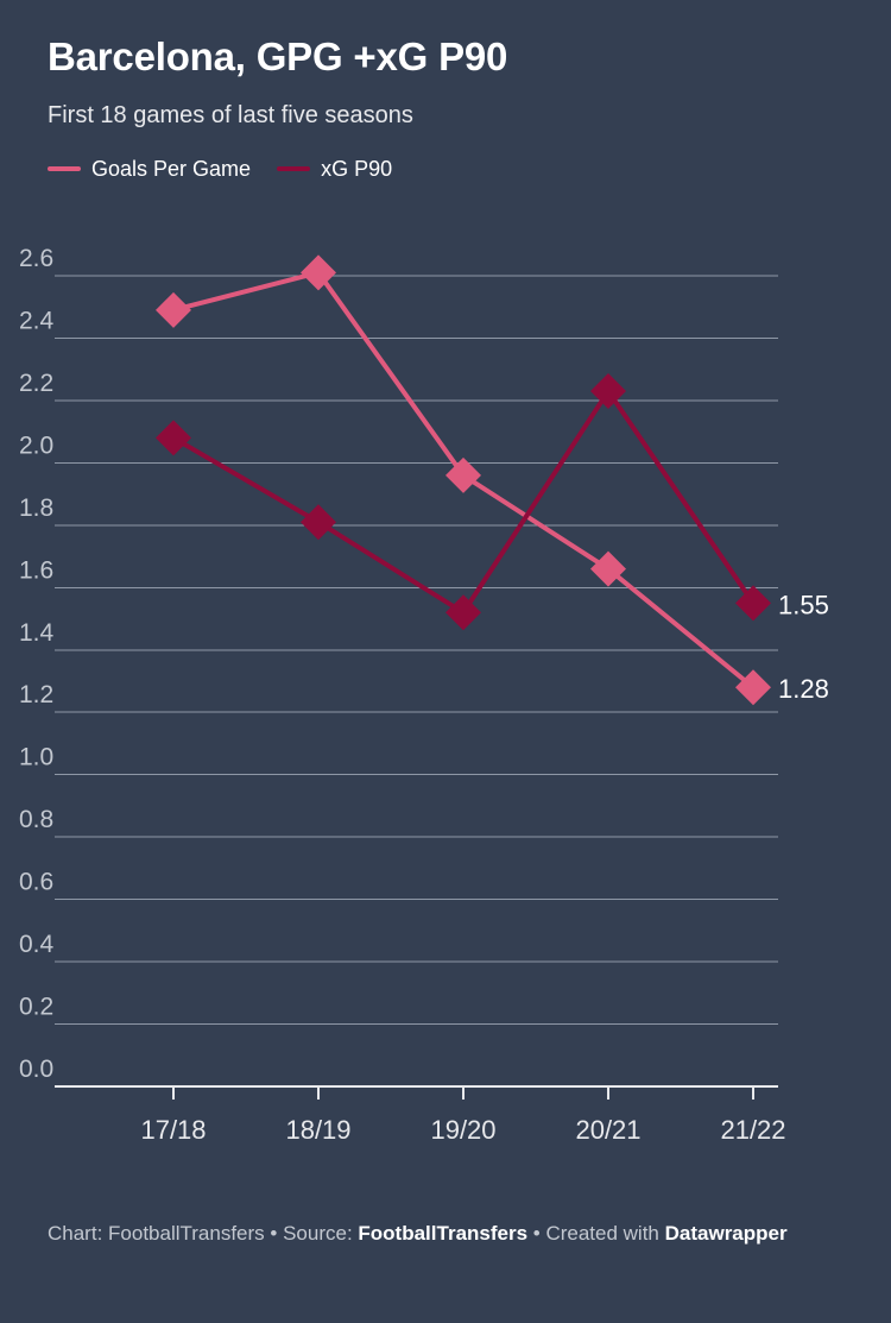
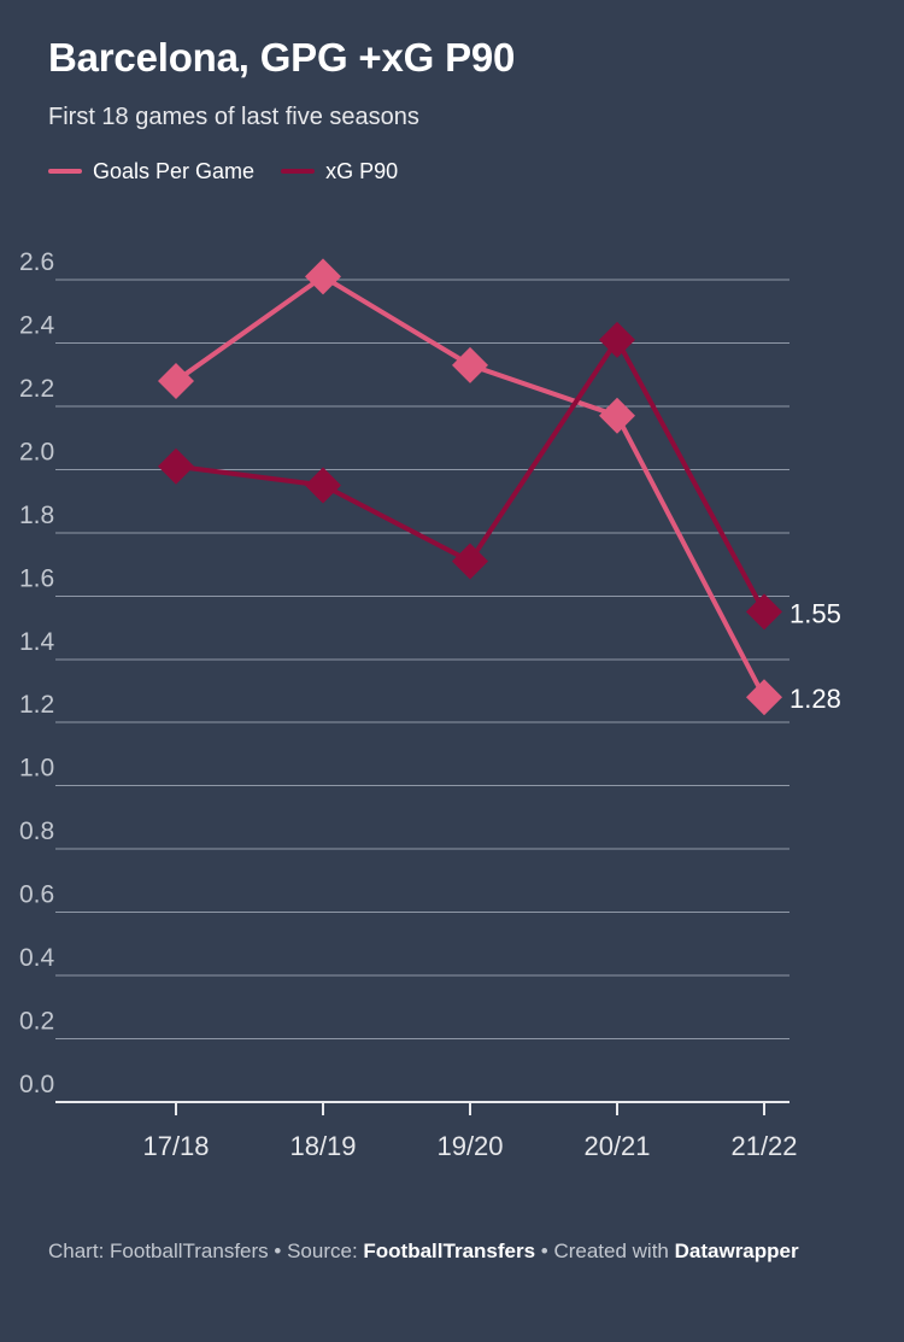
Goals Per Game/17/18: 2.49 -> 2.28
xG P90/17/18: 2.08 -> 2.01
xG P90/18/19: 1.81 -> 1.95
Goals Per Game/19/20: 1.96 -> 2.33
xG P90/19/20: 1.52 -> 1.71
Goals Per Game/20/21: 1.66 -> 2.17
xG P90/20/21: 2.23 -> 2.41
